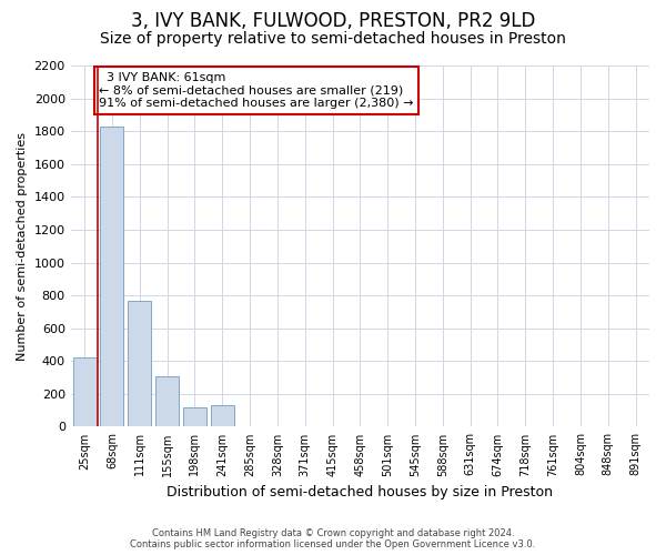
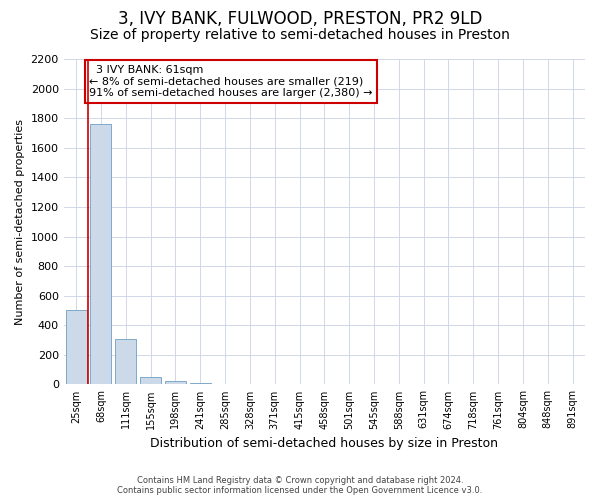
25sqm: 420 -> 500
68sqm: 1830 -> 1760
111sqm: 770 -> 300
155sqm: 310 -> 50
198sqm: 120 -> 20
241sqm: 130 -> 10
